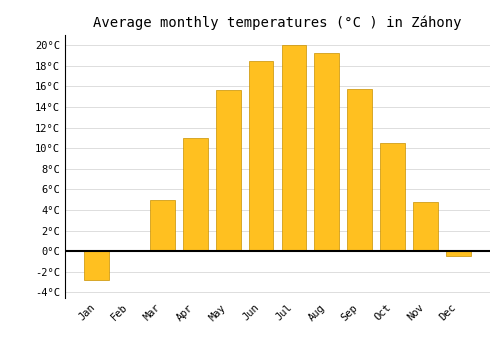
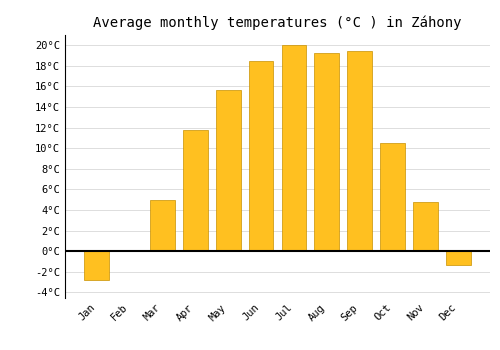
Apr: 11.0°C -> 11.8°C
Sep: 15.8°C -> 19.4°C
Dec: -0.5°C -> -1.3°C
